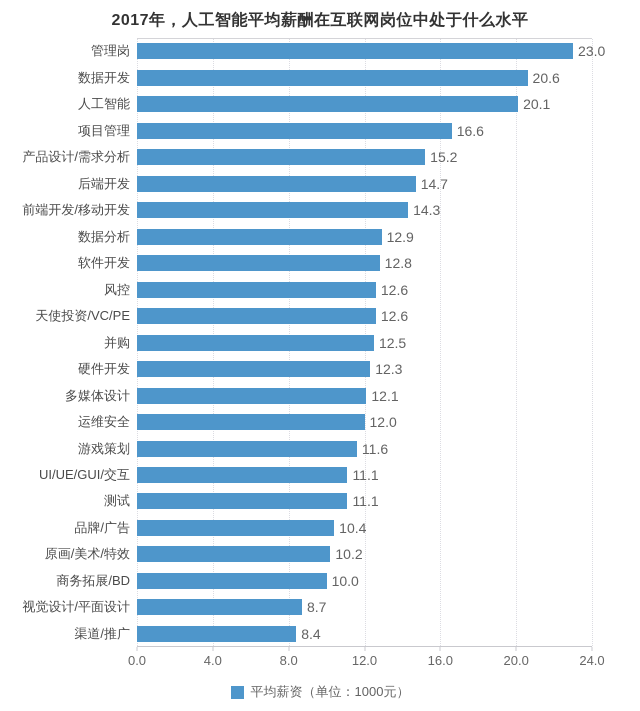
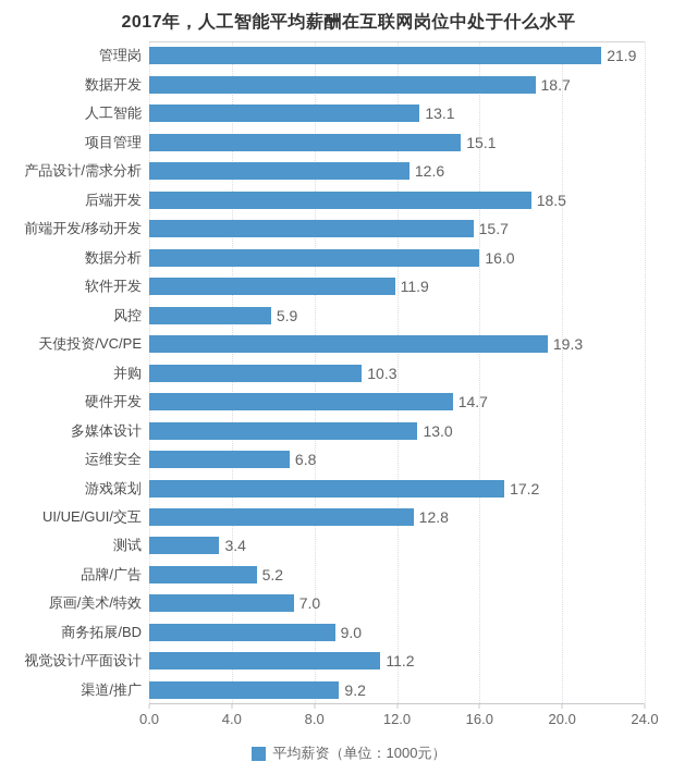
管理岗: 23.0 -> 21.9
数据开发: 20.6 -> 18.7
人工智能: 20.1 -> 13.1
项目管理: 16.6 -> 15.1
产品设计/需求分析: 15.2 -> 12.6
后端开发: 14.7 -> 18.5
前端开发/移动开发: 14.3 -> 15.7
数据分析: 12.9 -> 16.0
软件开发: 12.8 -> 11.9
风控: 12.6 -> 5.9
天使投资/VC/PE: 12.6 -> 19.3
并购: 12.5 -> 10.3
硬件开发: 12.3 -> 14.7
多媒体设计: 12.1 -> 13.0
运维安全: 12.0 -> 6.8
游戏策划: 11.6 -> 17.2
UI/UE/GUI/交互: 11.1 -> 12.8
测试: 11.1 -> 3.4
品牌/广告: 10.4 -> 5.2
原画/美术/特效: 10.2 -> 7.0
商务拓展/BD: 10.0 -> 9.0
视觉设计/平面设计: 8.7 -> 11.2
渠道/推广: 8.4 -> 9.2
